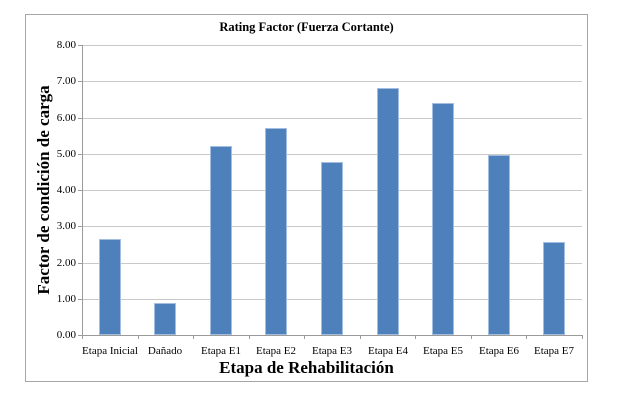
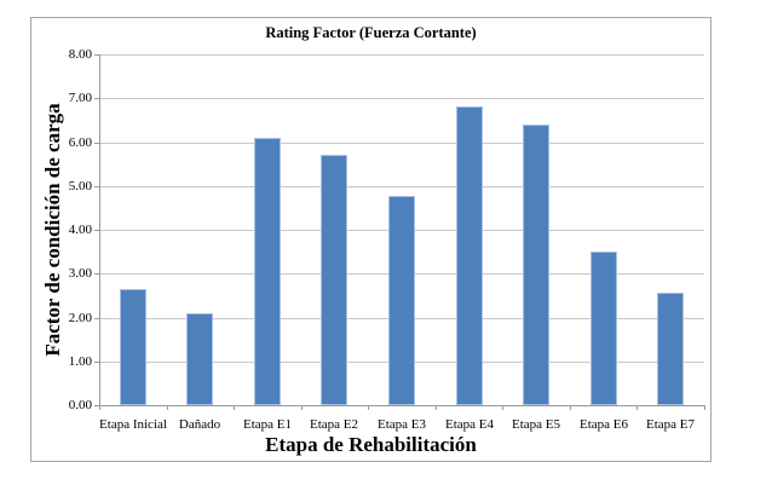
Dañado: 0.9 -> 2.1
Etapa E1: 5.2 -> 6.1
Etapa E6: 5.0 -> 3.5
